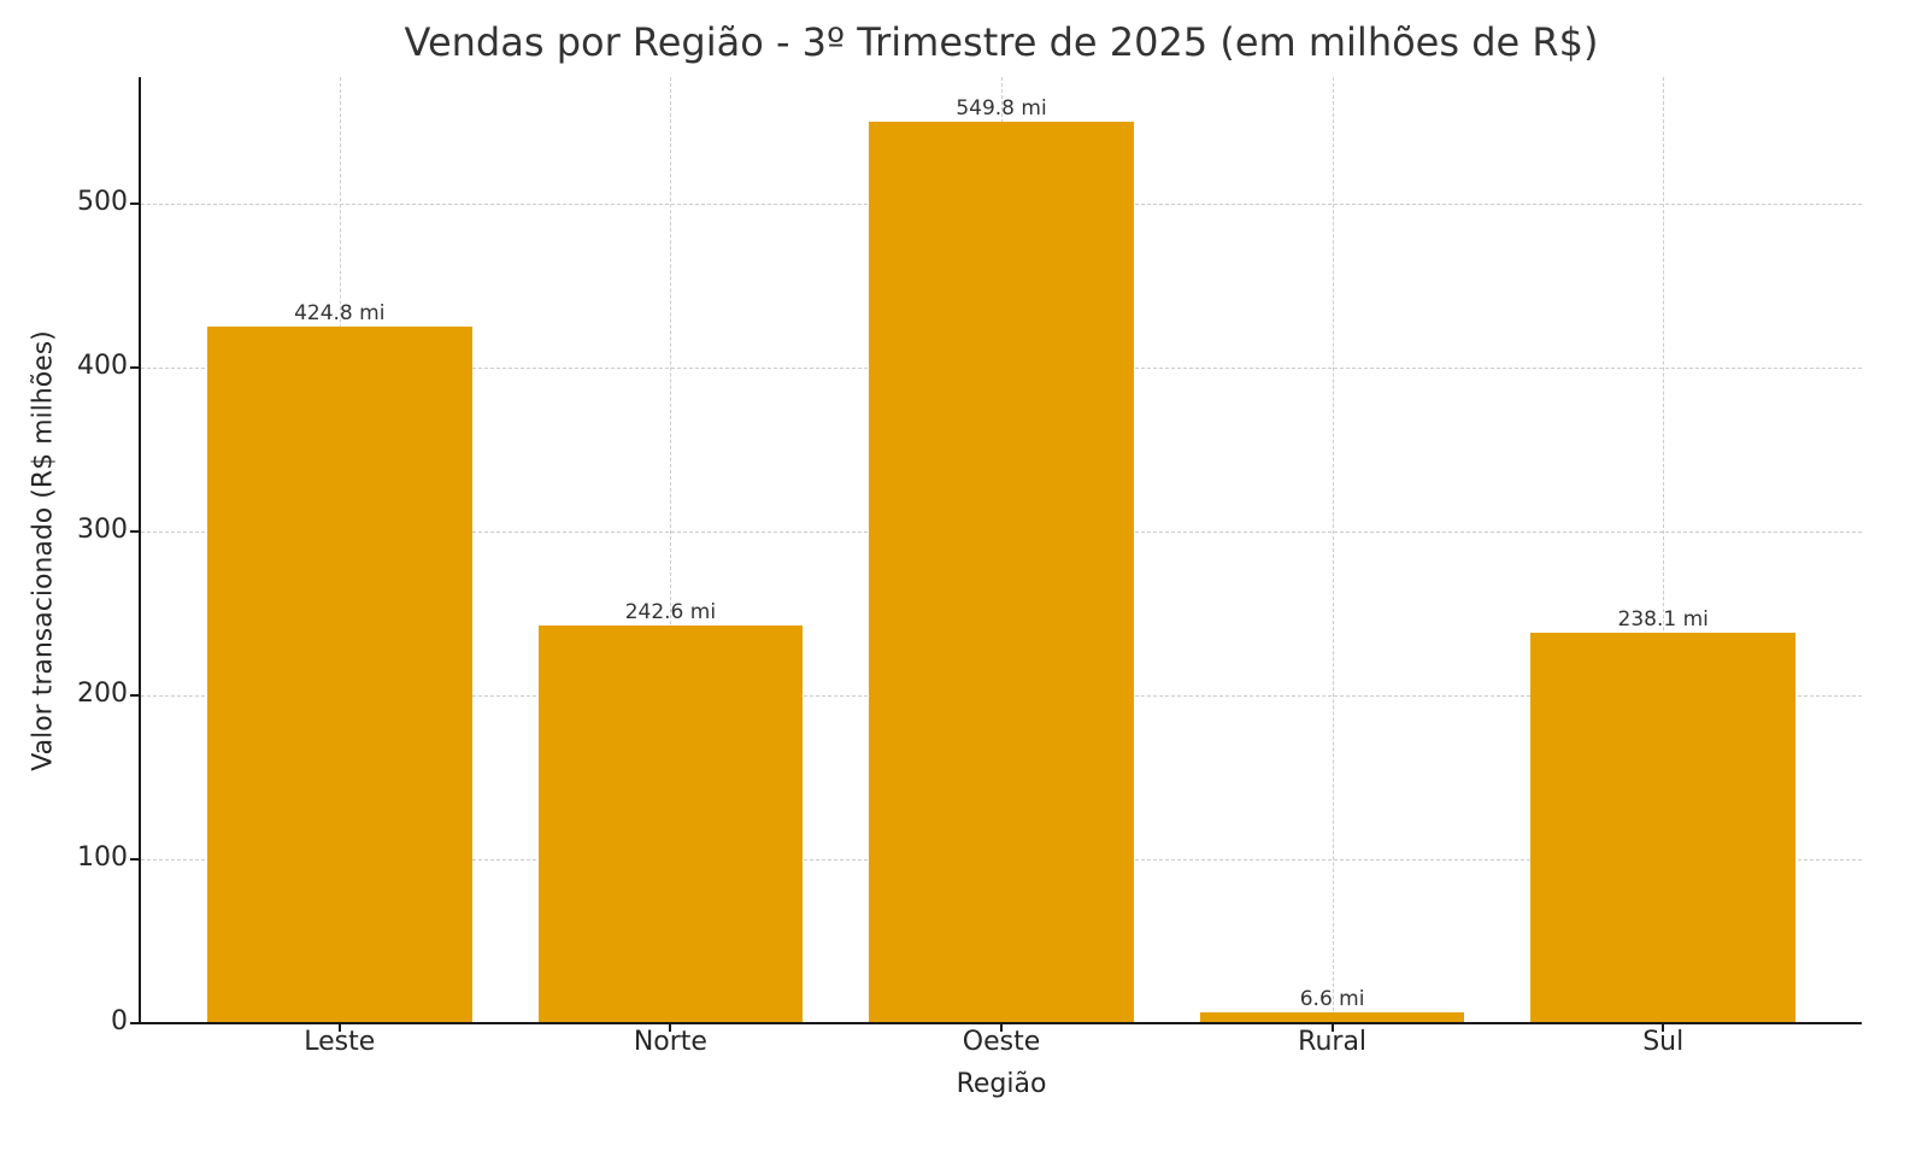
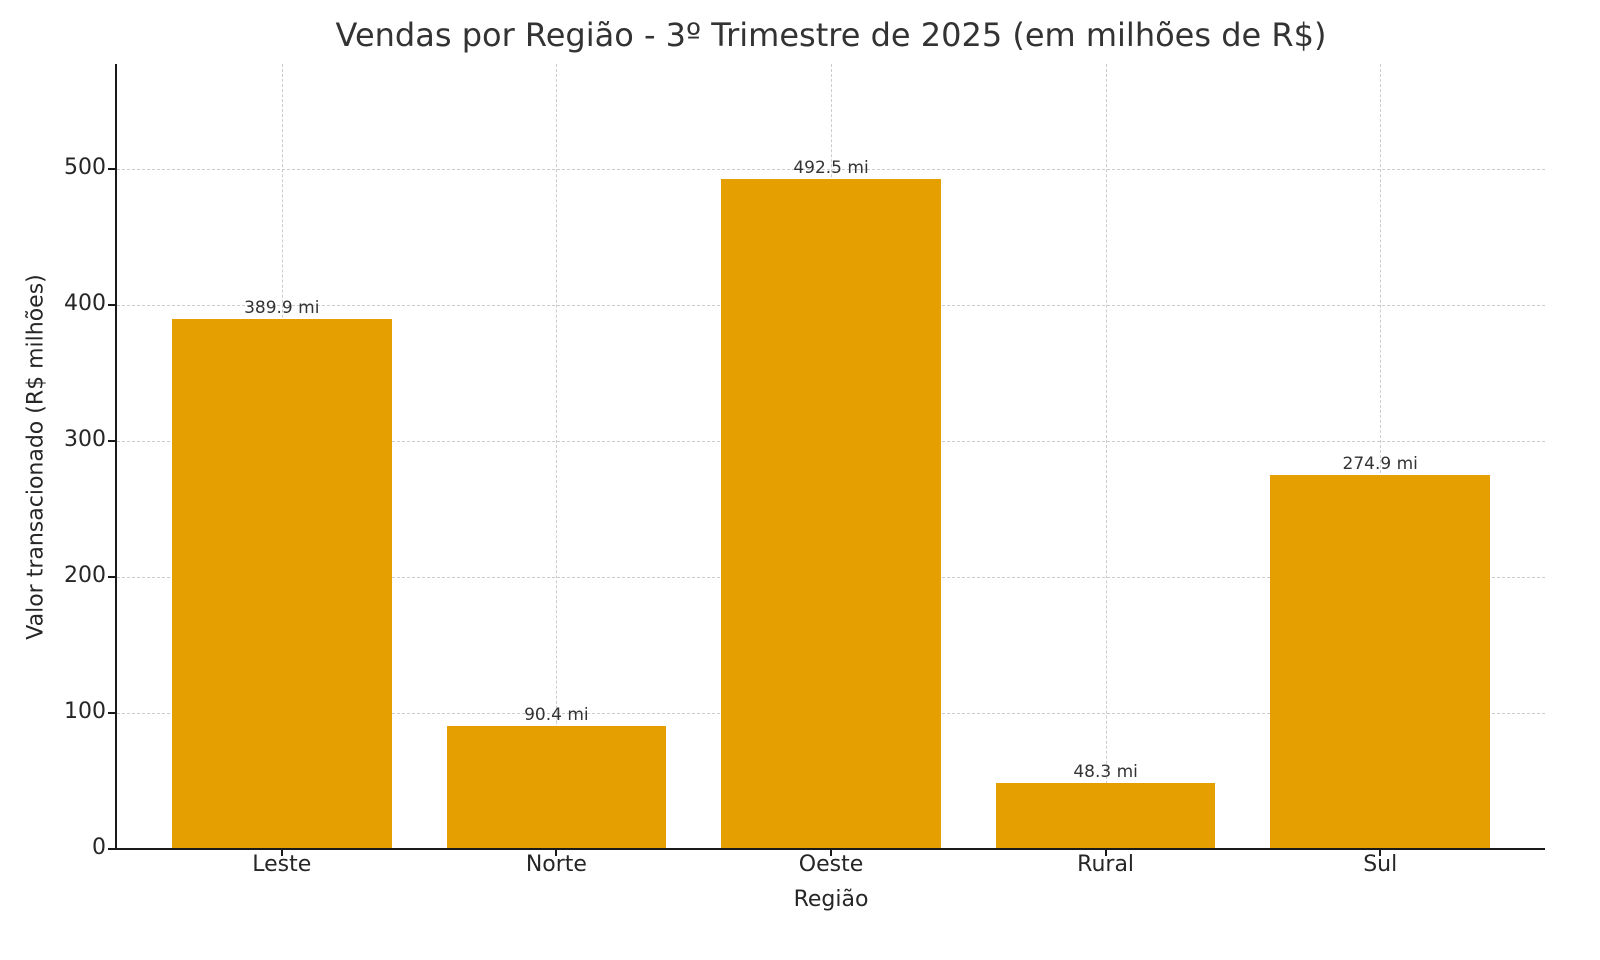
Leste: 424.8 -> 389.9
Norte: 242.6 -> 90.4
Oeste: 549.8 -> 492.5
Rural: 6.6 -> 48.3
Sul: 238.1 -> 274.9
